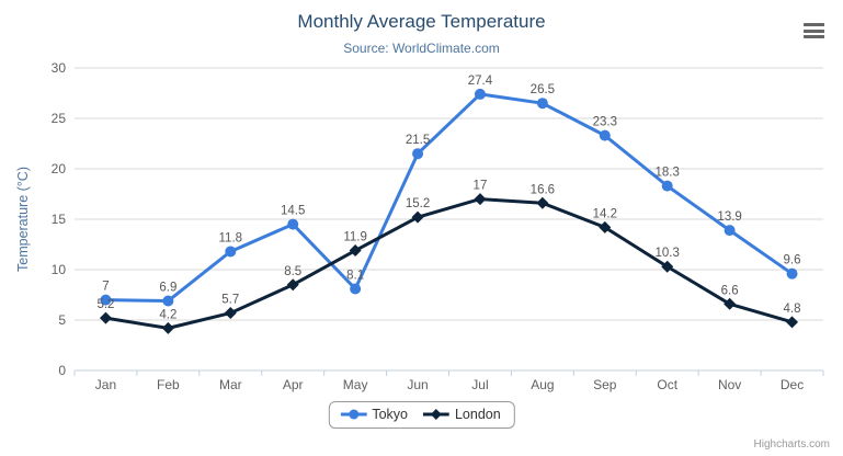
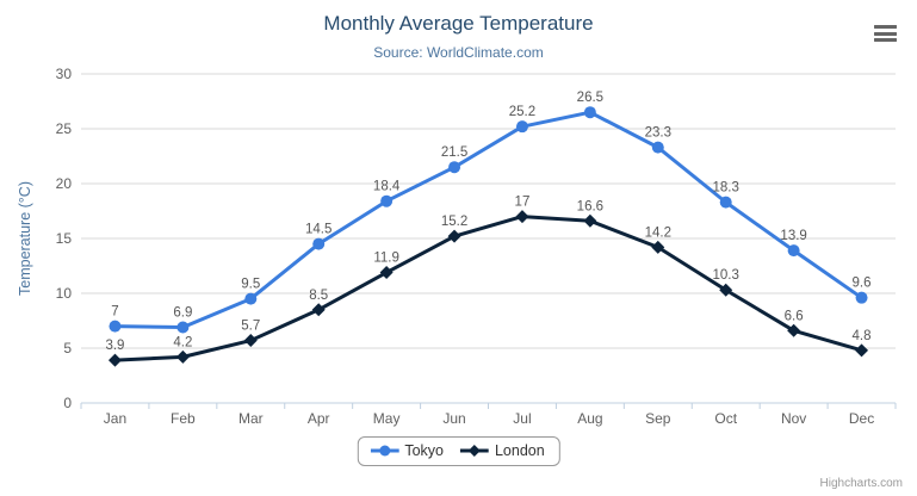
London/Jan: 5.2 -> 3.9
Tokyo/Mar: 11.8 -> 9.5
Tokyo/May: 8.1 -> 18.4
Tokyo/Jul: 27.4 -> 25.2
